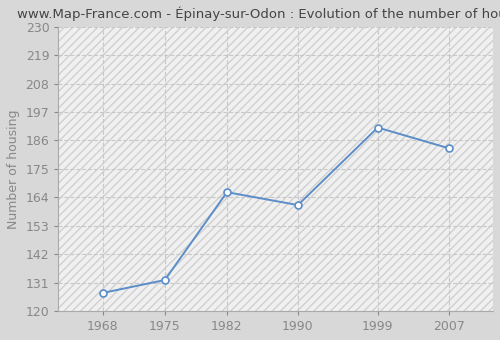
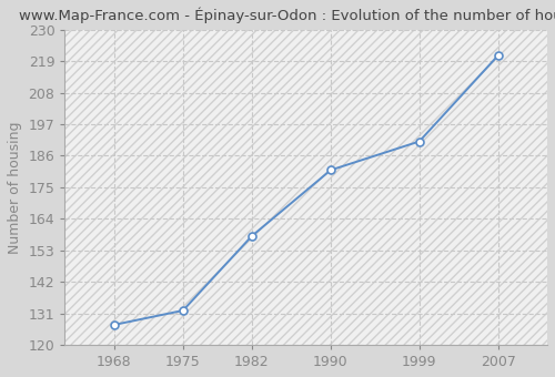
1982: 166 -> 158
1990: 161 -> 181
2007: 183 -> 221
